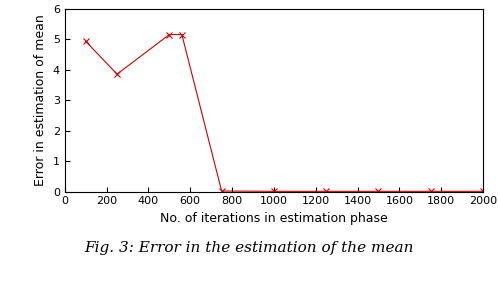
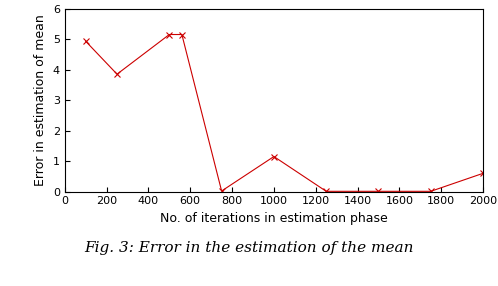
1000: 0.01 -> 1.15
2000: 0.01 -> 0.60
